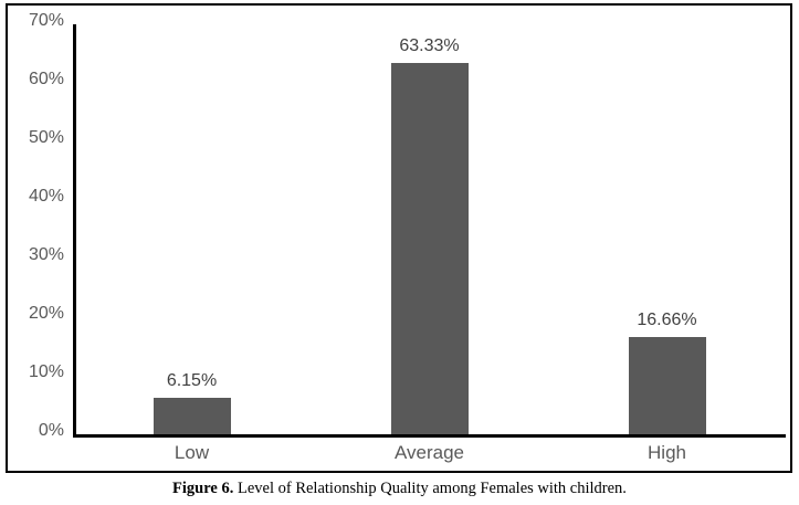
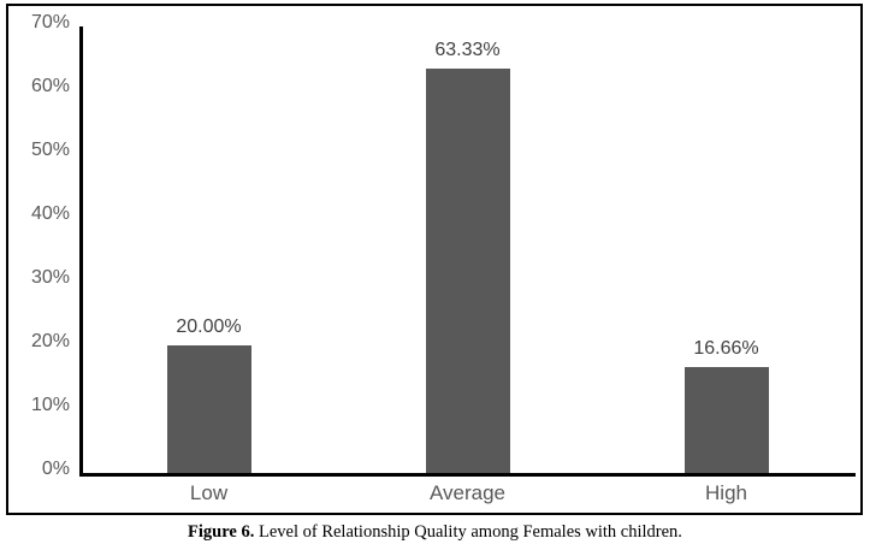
Low: 6.15% -> 20.00%
